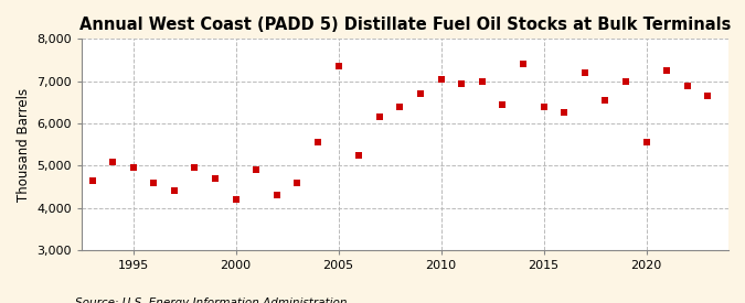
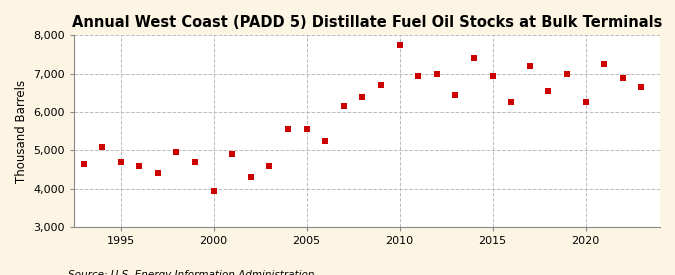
1995: 4,950 -> 4,700
2000: 4,200 -> 3,950
2005: 7,350 -> 5,550
2010: 7,050 -> 7,750
2015: 6,400 -> 6,950
2020: 5,550 -> 6,250
